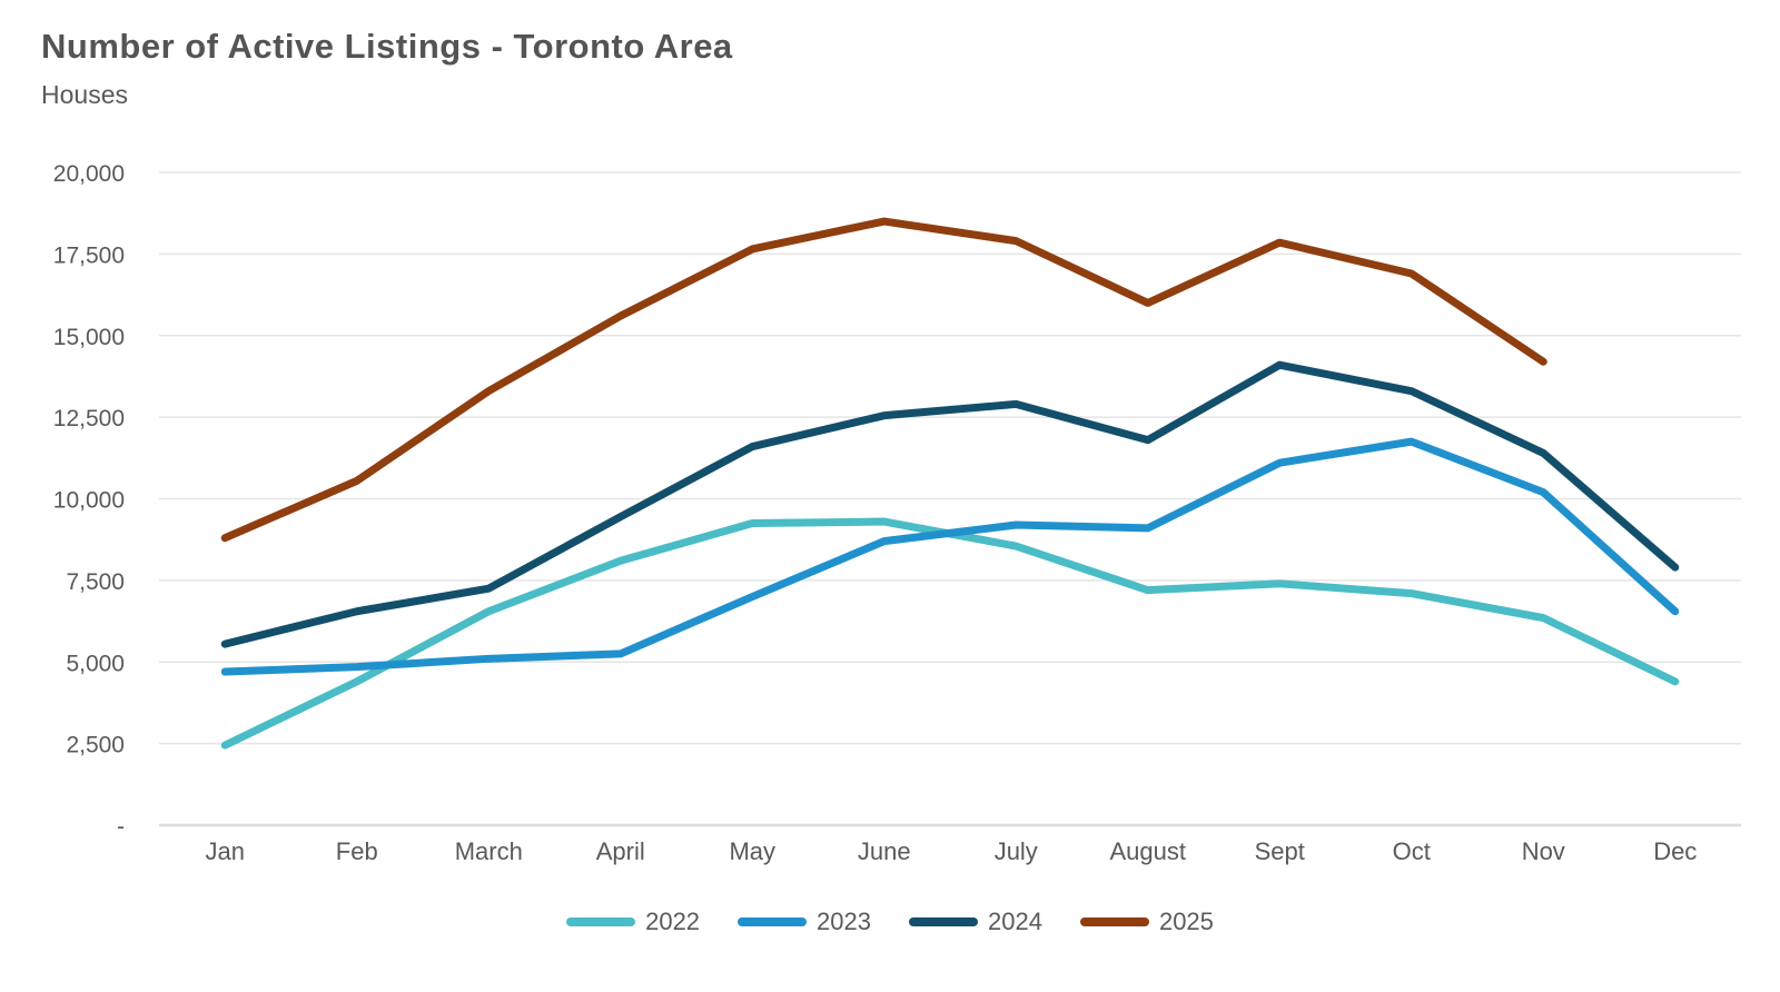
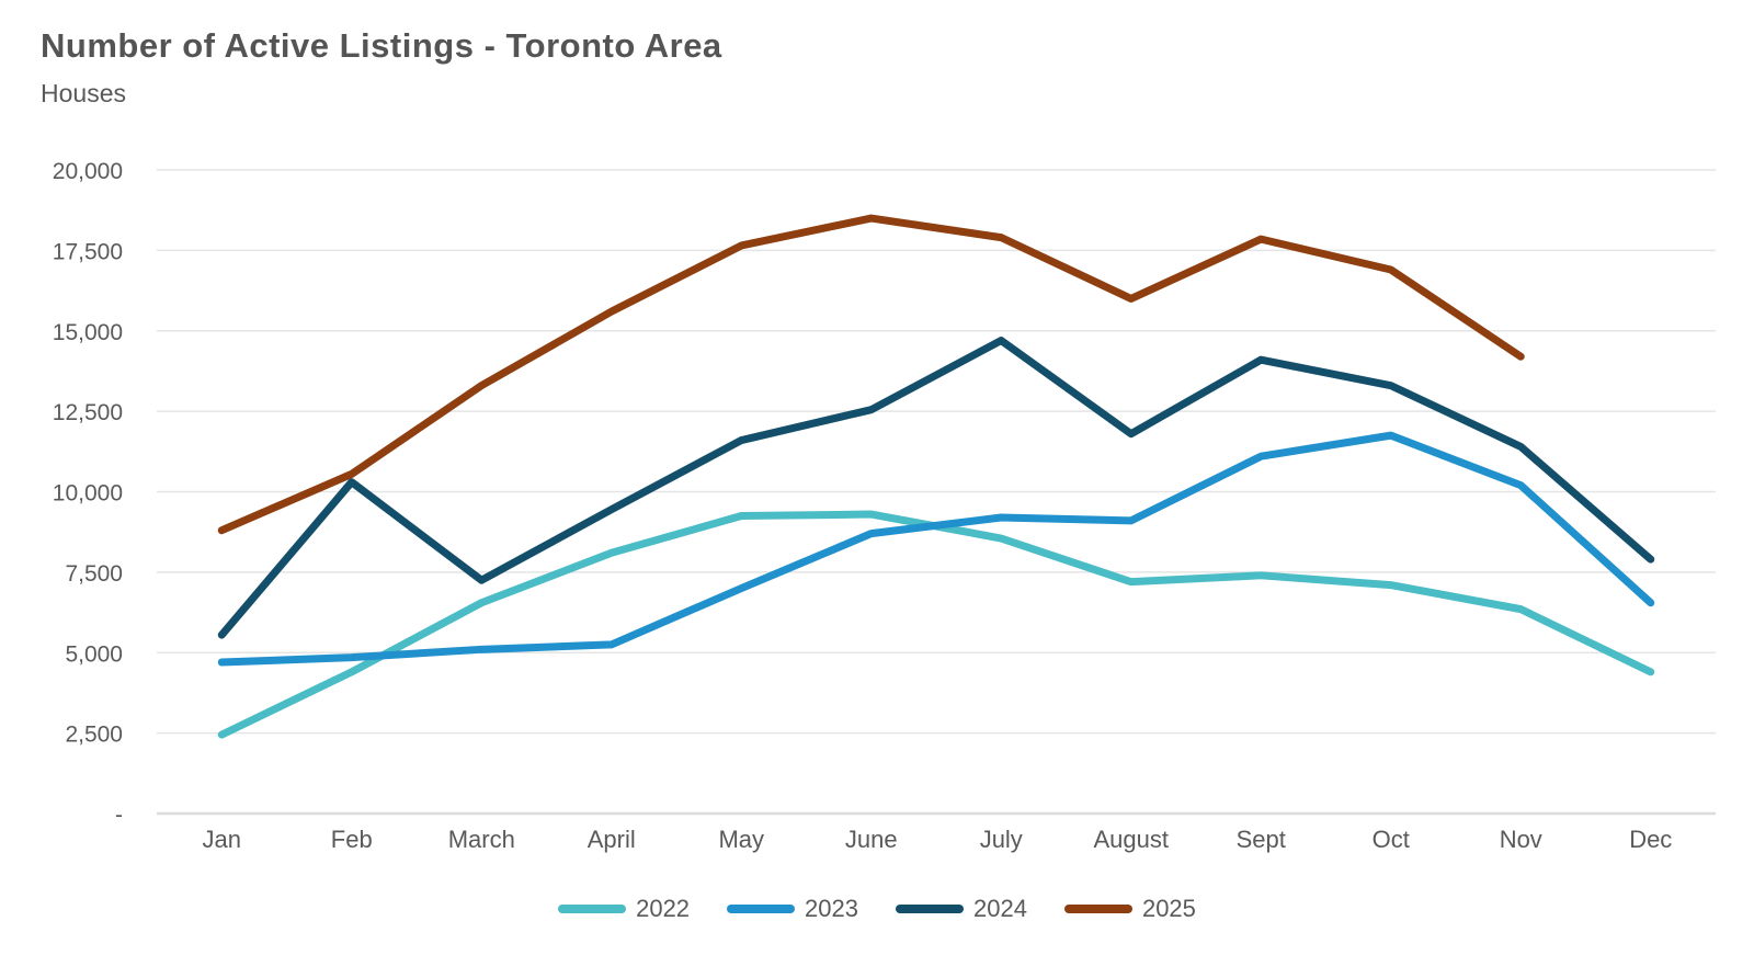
2024/Feb: 6600 -> 10300
2024/July: 12900 -> 14700
